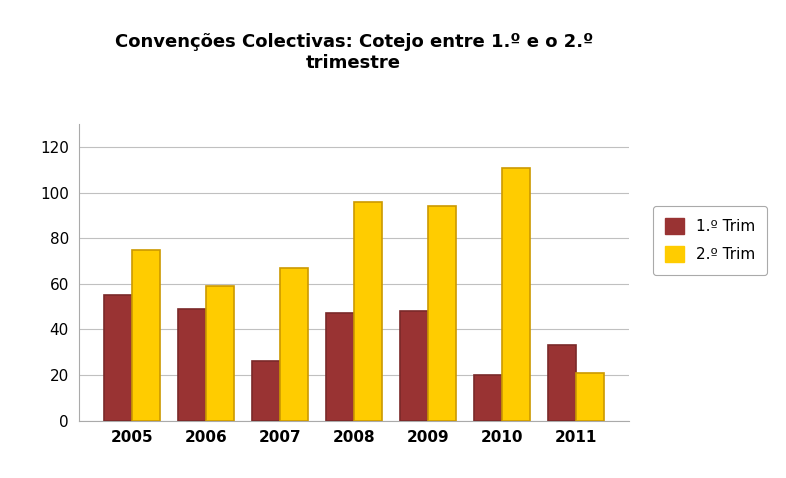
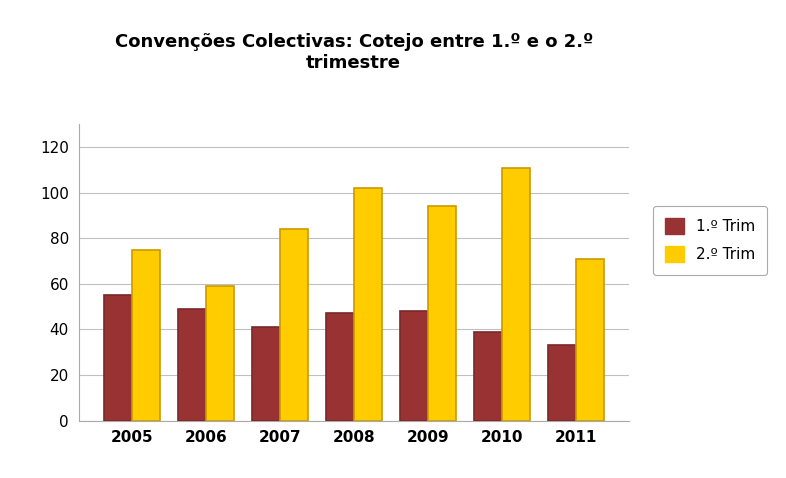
1.º Trim/2007: 26 -> 41
2.º Trim/2007: 67 -> 84
2.º Trim/2008: 96 -> 102
1.º Trim/2010: 20 -> 39
2.º Trim/2011: 21 -> 71
